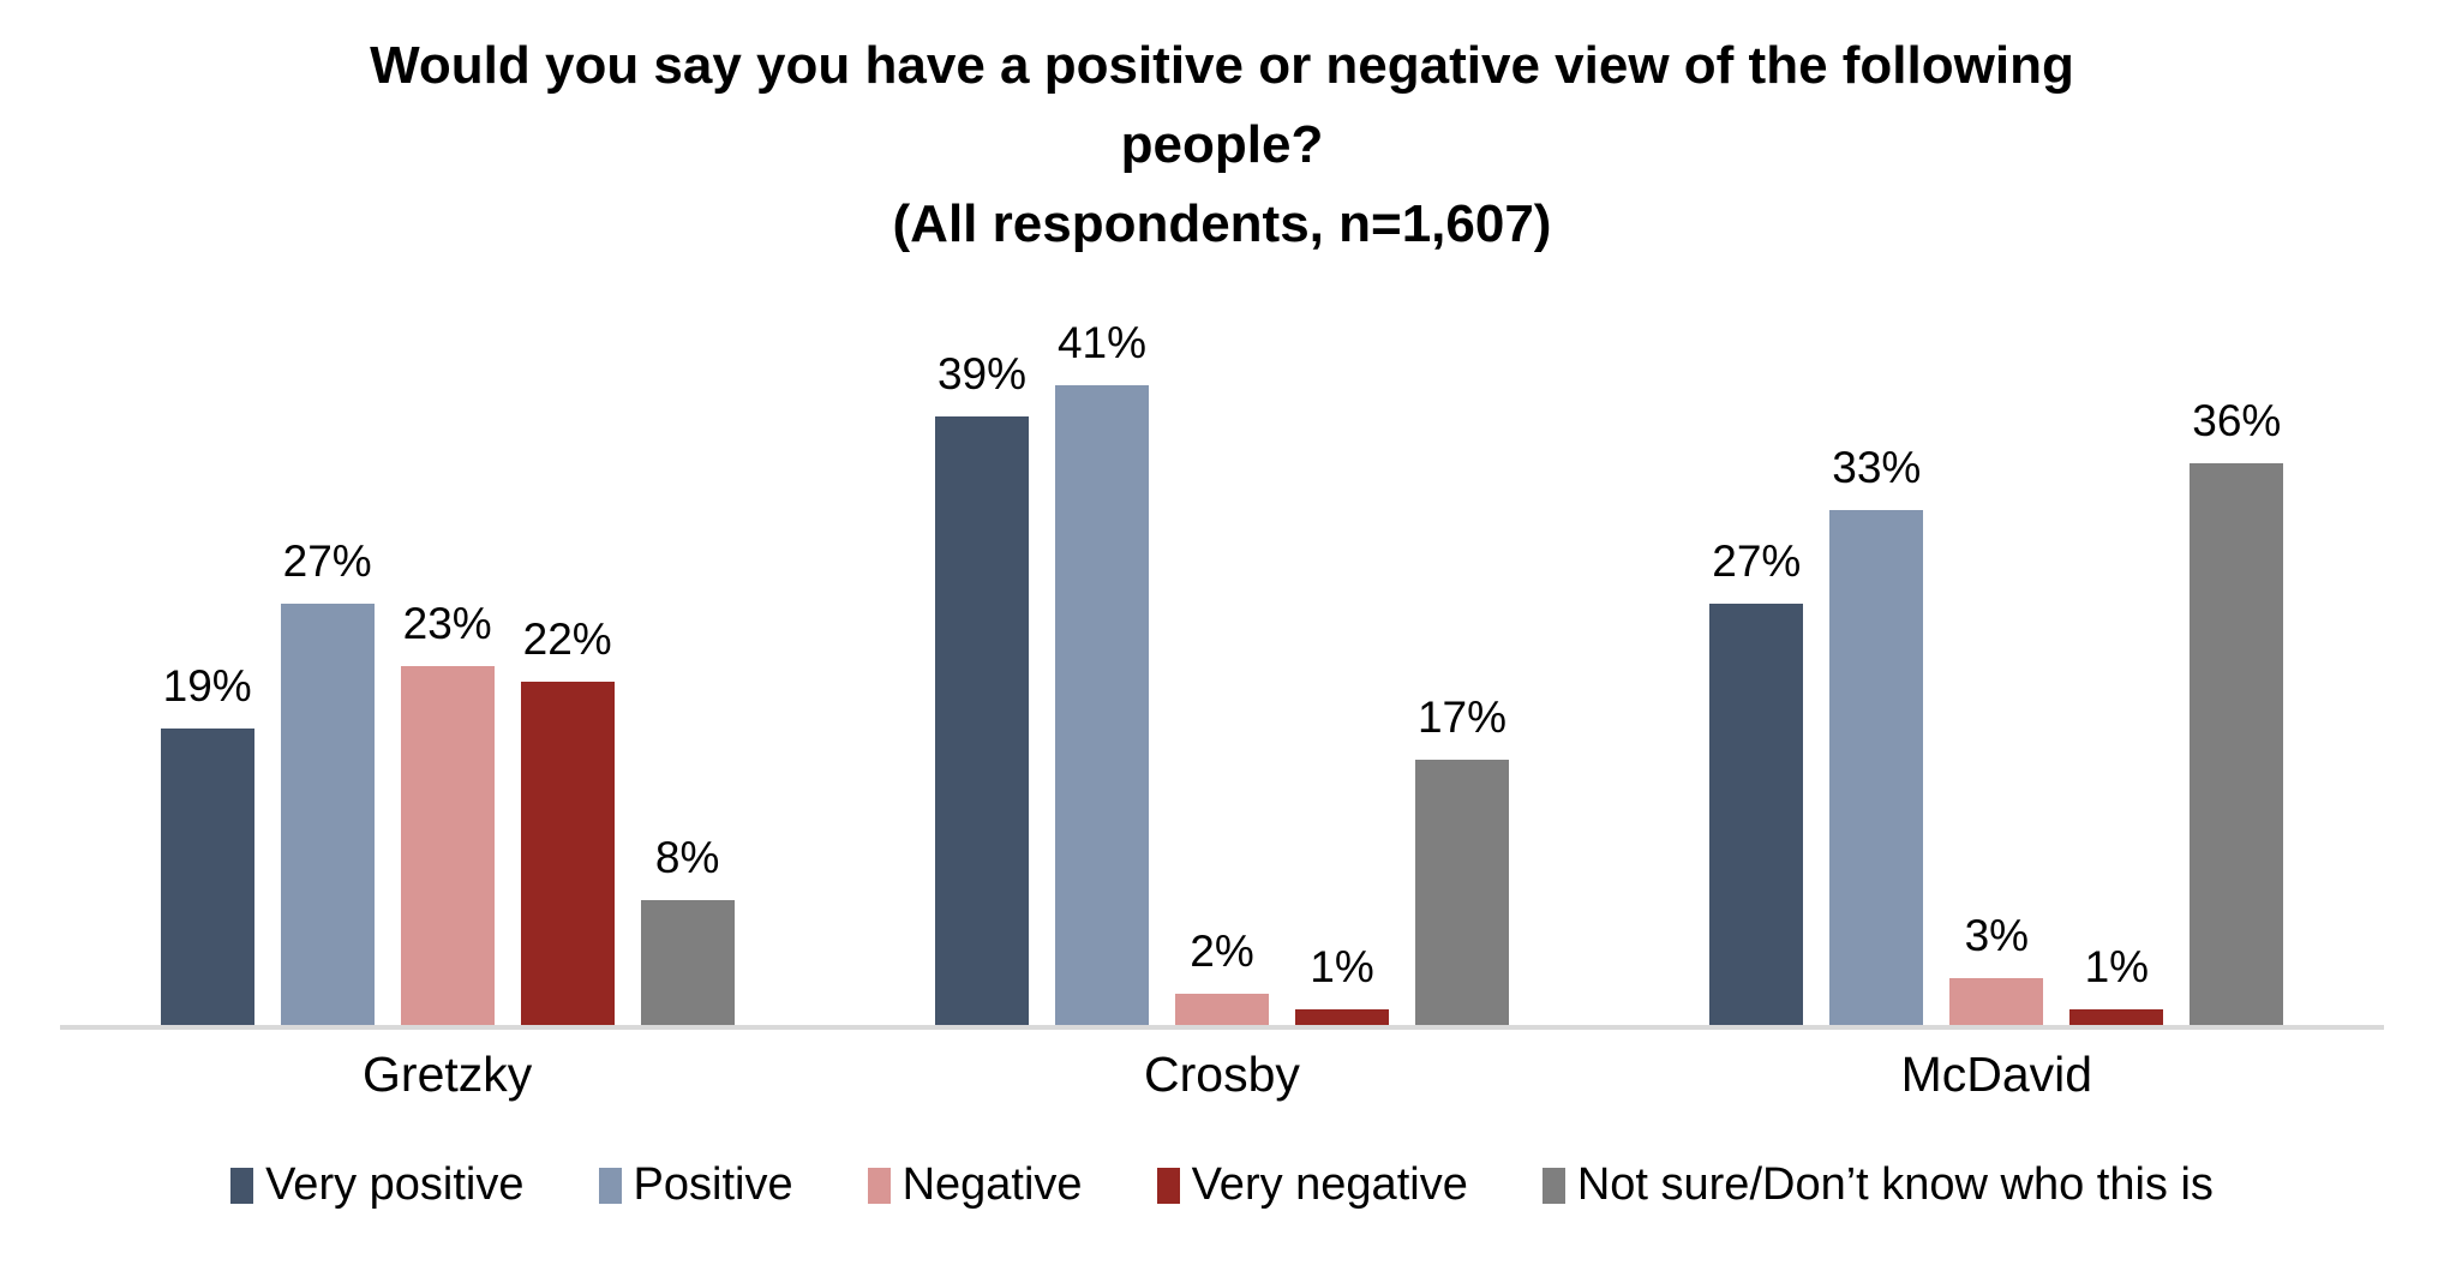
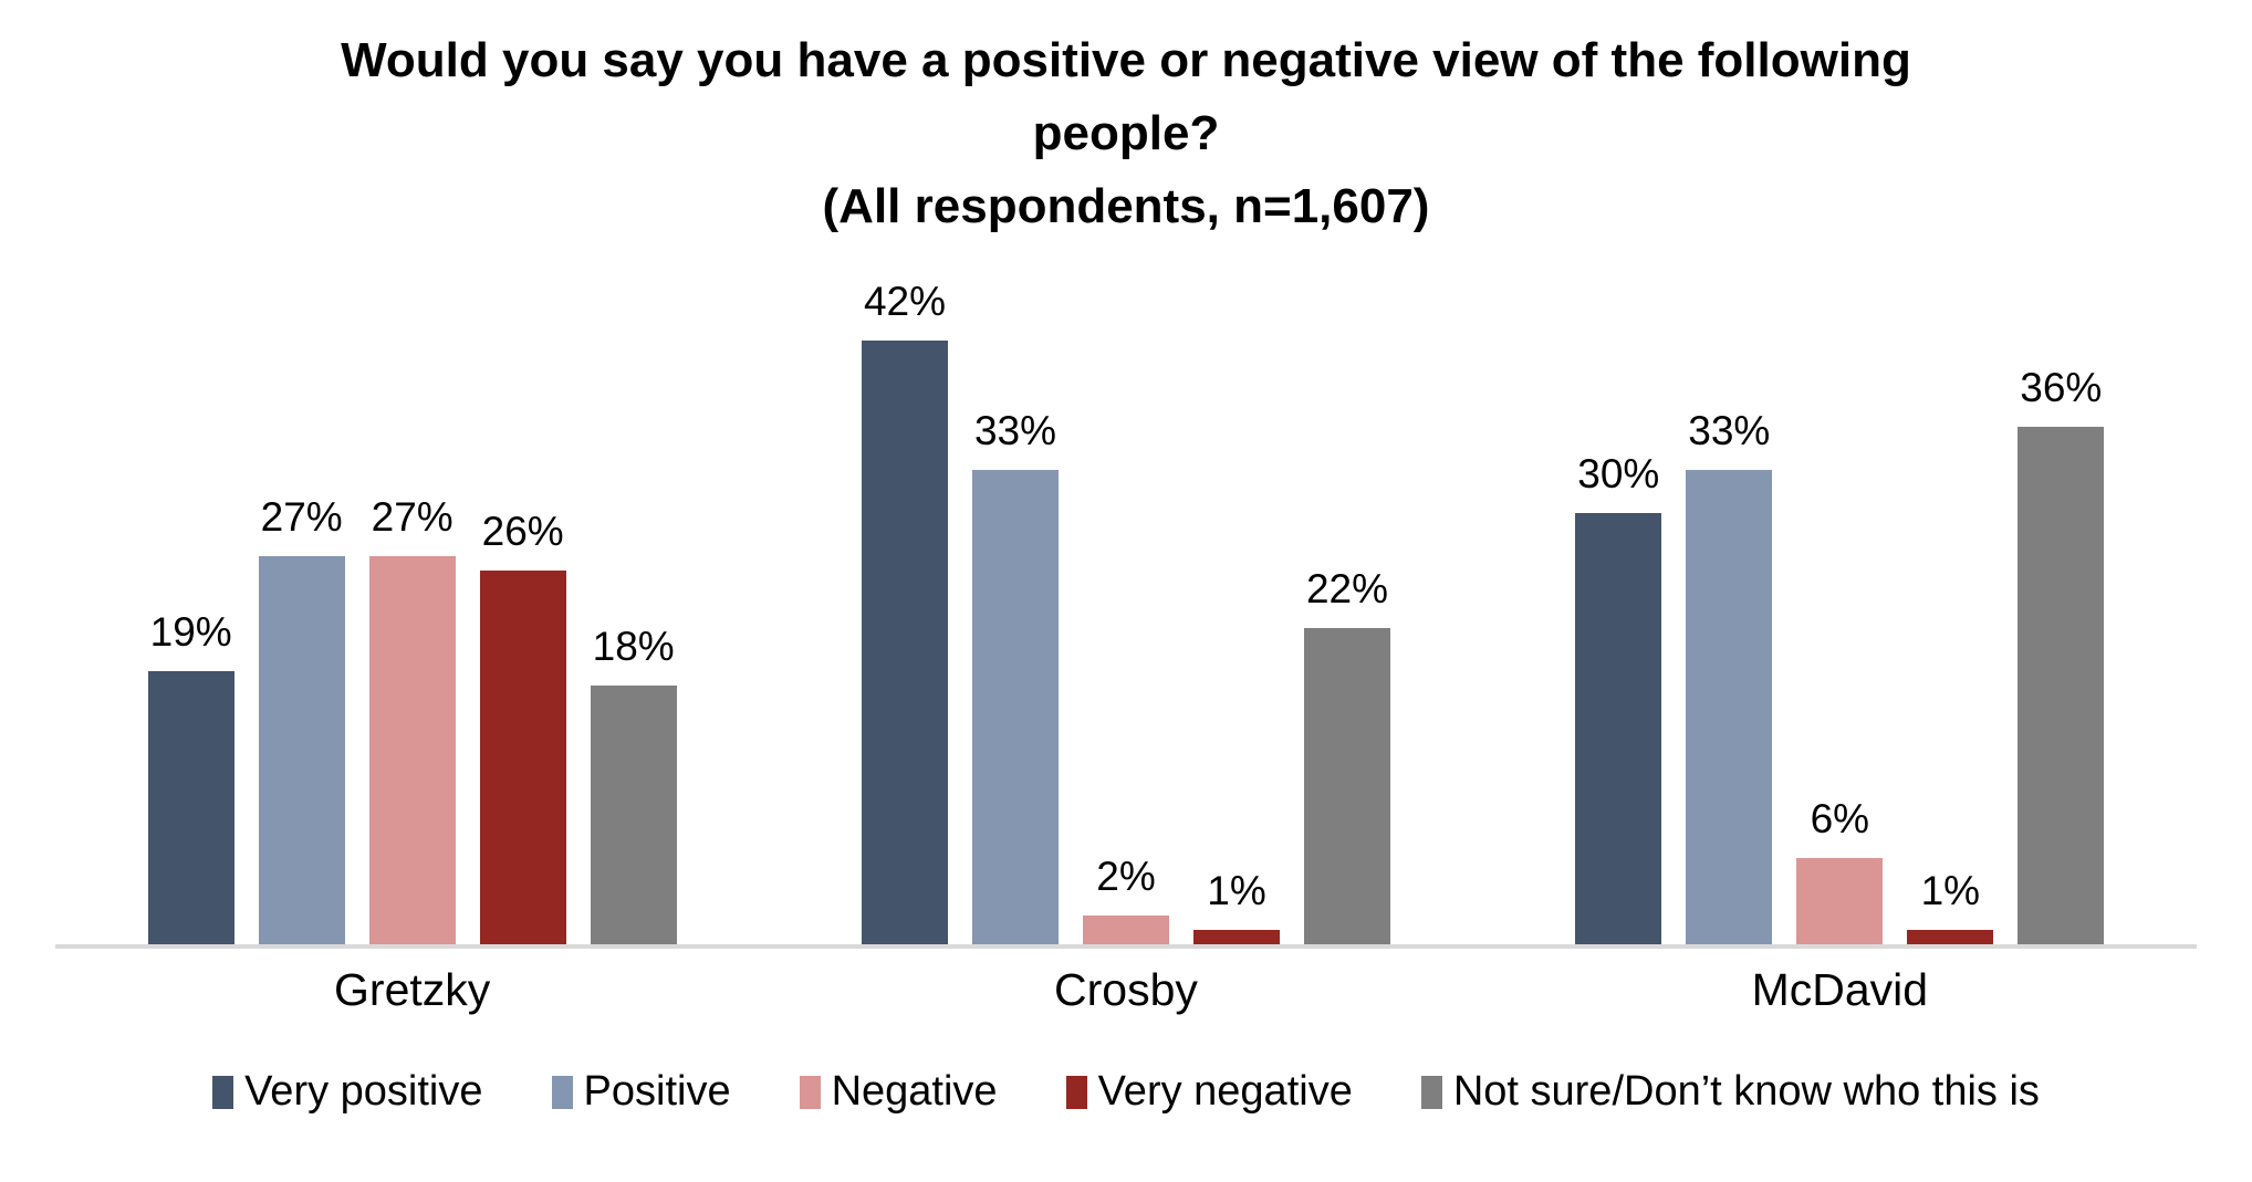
Negative/Gretzky: 23% -> 27%
Very negative/Gretzky: 22% -> 26%
Not sure/Don’t know who this is/Gretzky: 8% -> 18%
Very positive/Crosby: 39% -> 42%
Positive/Crosby: 41% -> 33%
Not sure/Don’t know who this is/Crosby: 17% -> 22%
Very positive/McDavid: 27% -> 30%
Negative/McDavid: 3% -> 6%
